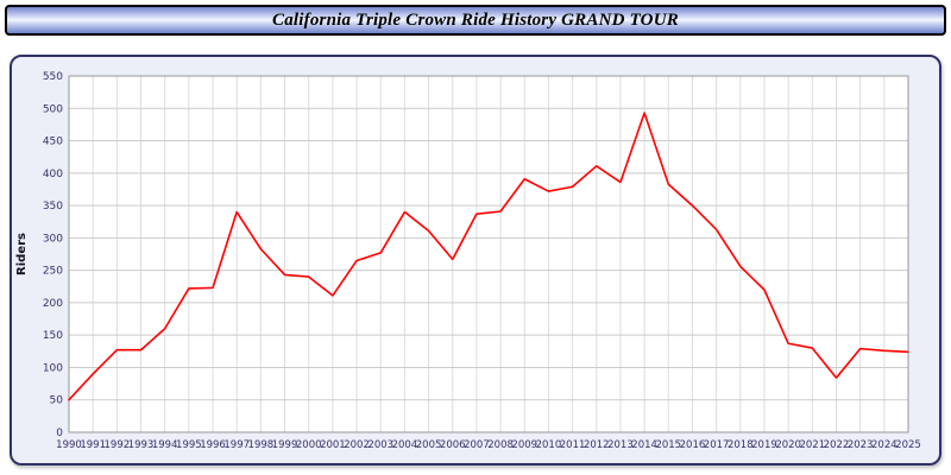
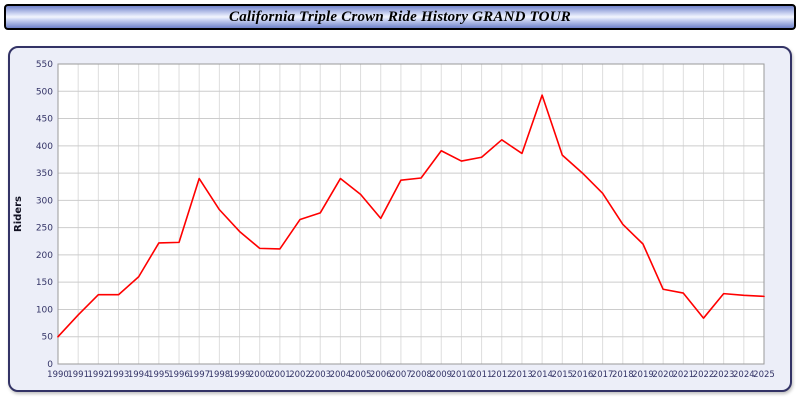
2000: 240 -> 210
